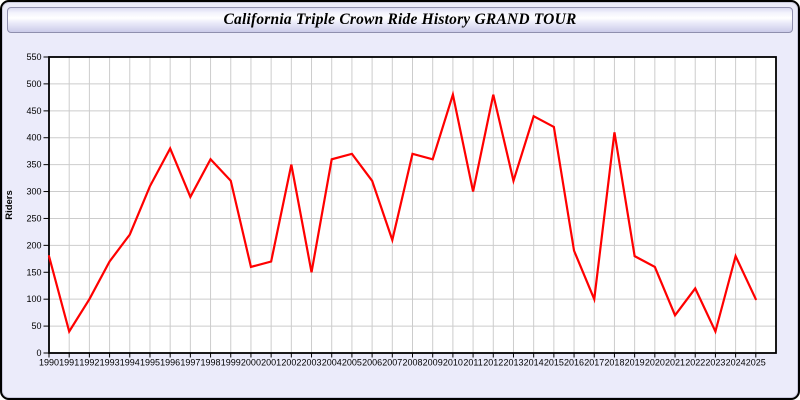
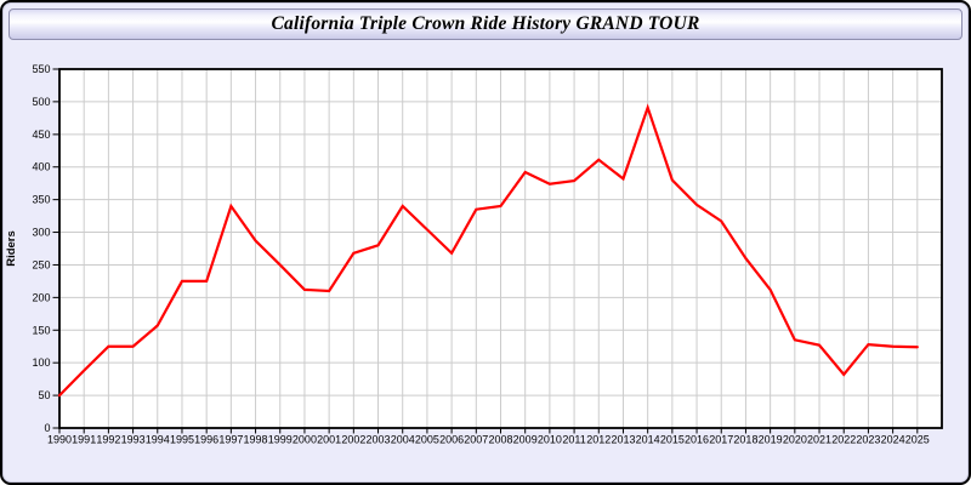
1990: 180 -> 50
1991: 40 -> 90
1992: 100 -> 120
1993: 170 -> 120
1994: 220 -> 160
1995: 310 -> 220
1996: 380 -> 220
1997: 290 -> 340
1998: 360 -> 290
1999: 320 -> 250
2000: 160 -> 210
2001: 170 -> 210
2002: 350 -> 270
2003: 150 -> 280
2004: 360 -> 340
2005: 370 -> 300
2006: 320 -> 270
2007: 210 -> 340
2008: 370 -> 340
2009: 360 -> 390
2010: 480 -> 370
2011: 300 -> 380
2012: 480 -> 410
2013: 320 -> 380
2014: 440 -> 490
2015: 420 -> 380
2016: 190 -> 340
2017: 100 -> 320
2018: 410 -> 260
2019: 180 -> 210
2020: 160 -> 140
2021: 70 -> 130
2022: 120 -> 80
2023: 40 -> 130
2024: 180 -> 120
2025: 100 -> 120
